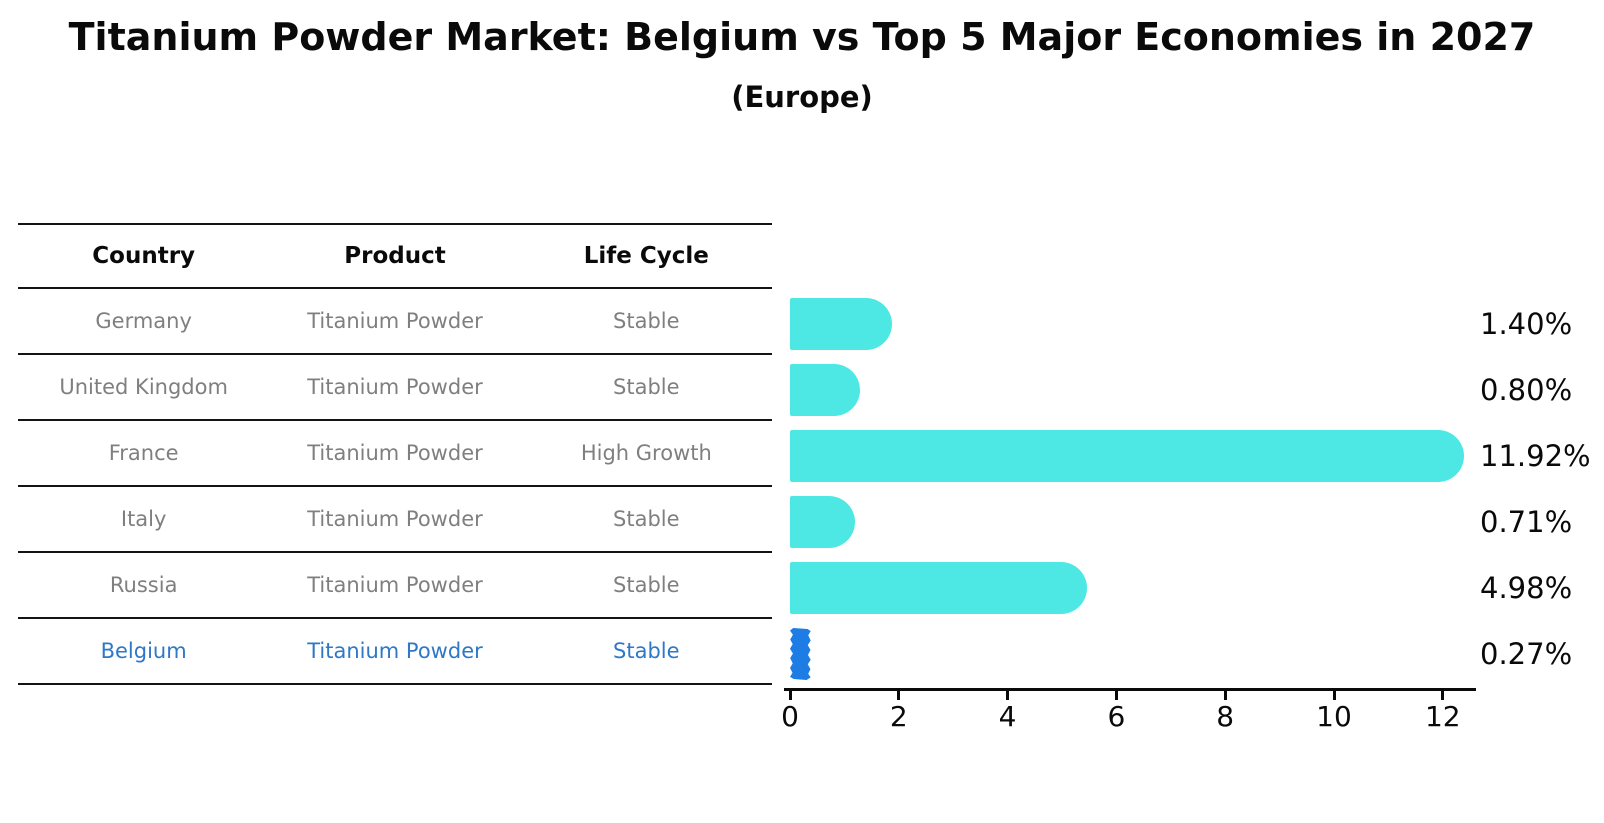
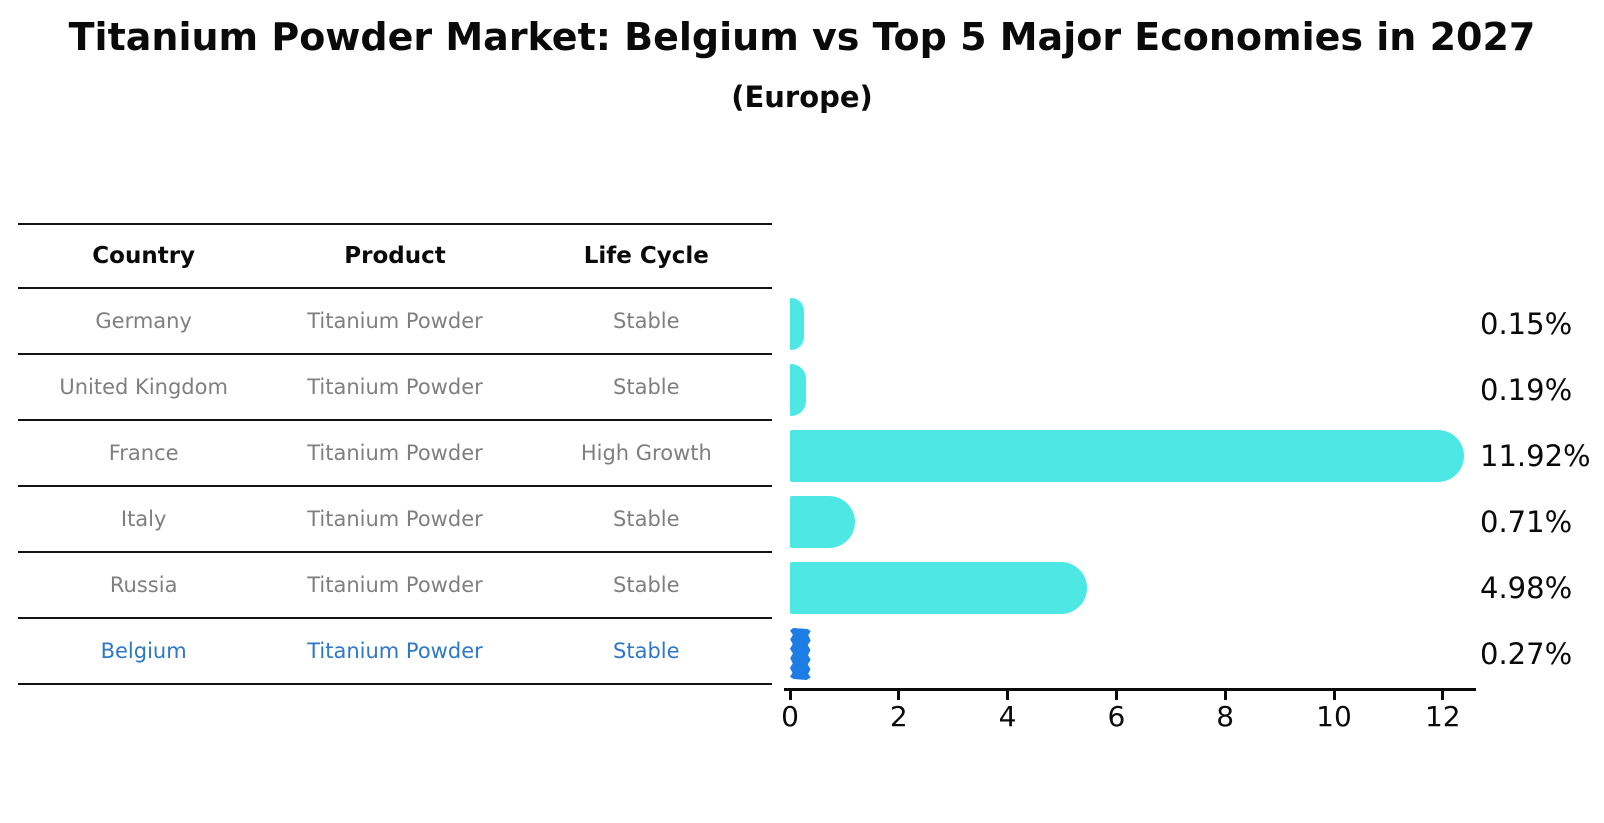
Germany: 1.40% -> 0.15%
United Kingdom: 0.80% -> 0.19%
